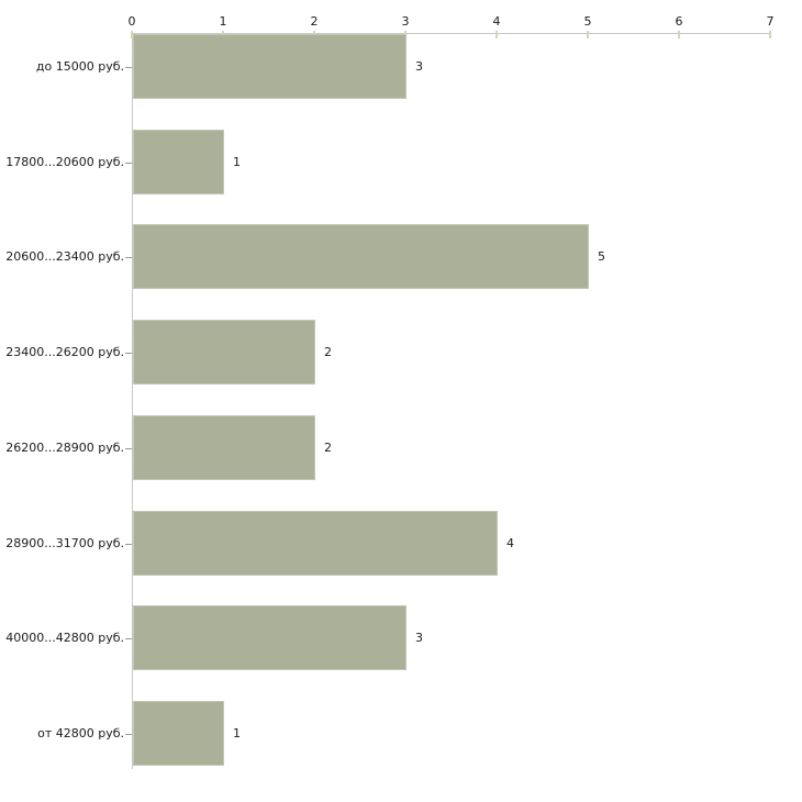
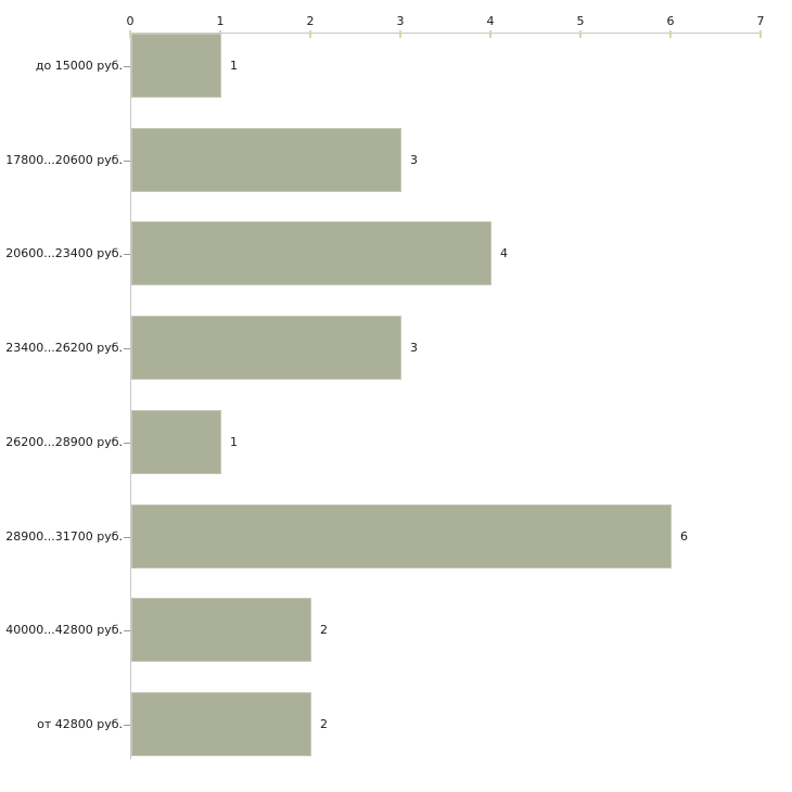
до 15000 руб.: 3 -> 1
17800...20600 руб.: 1 -> 3
20600...23400 руб.: 5 -> 4
23400...26200 руб.: 2 -> 3
26200...28900 руб.: 2 -> 1
28900...31700 руб.: 4 -> 6
40000...42800 руб.: 3 -> 2
от 42800 руб.: 1 -> 2
